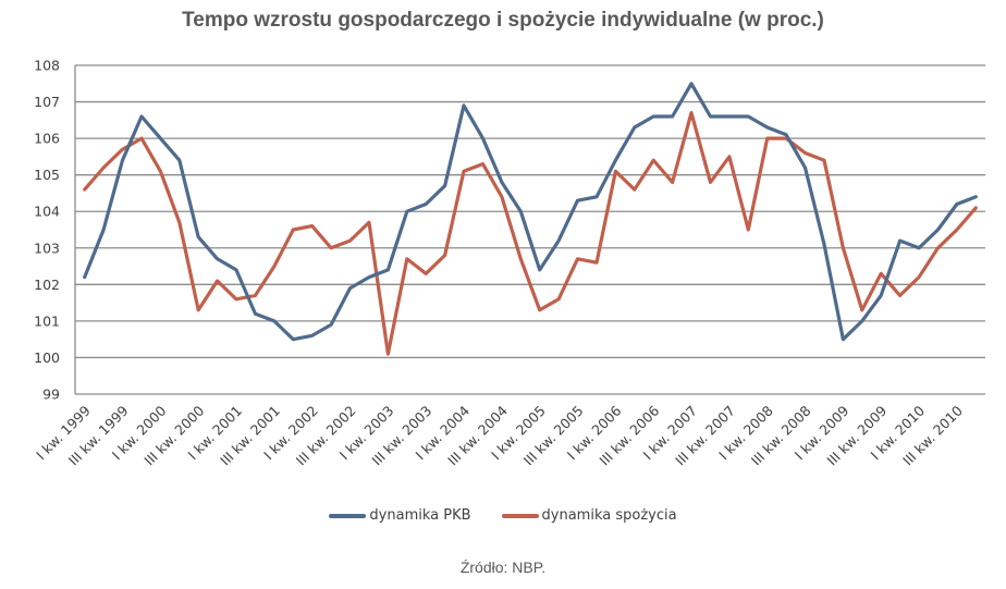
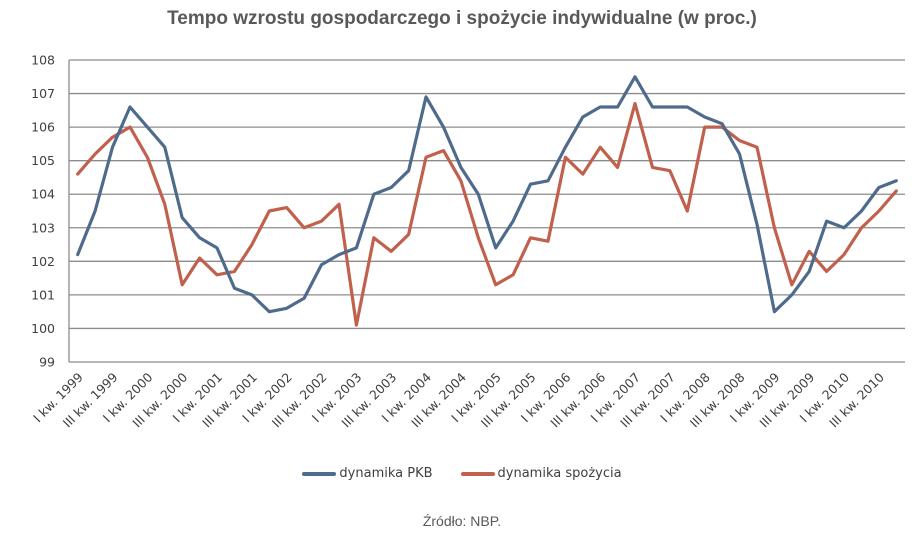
dynamika spożycia/III kw. 2007: 105.5 -> 104.7
